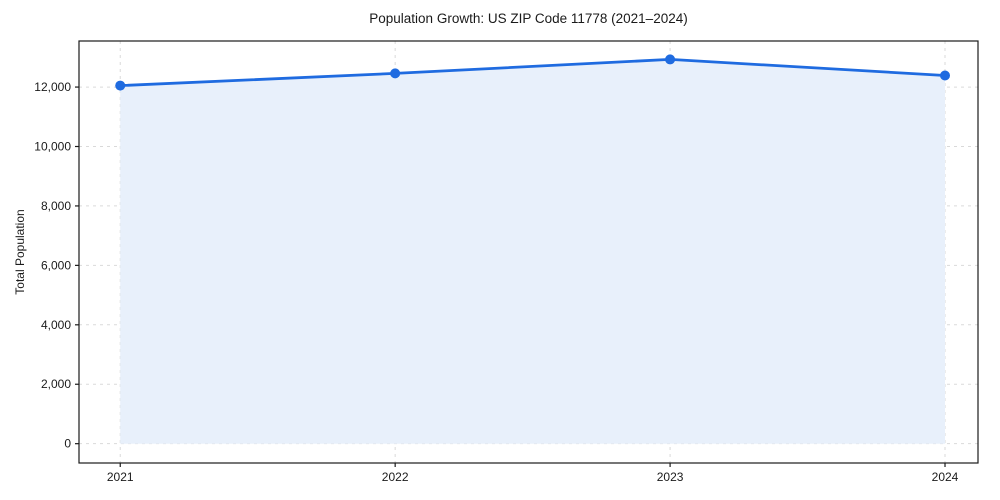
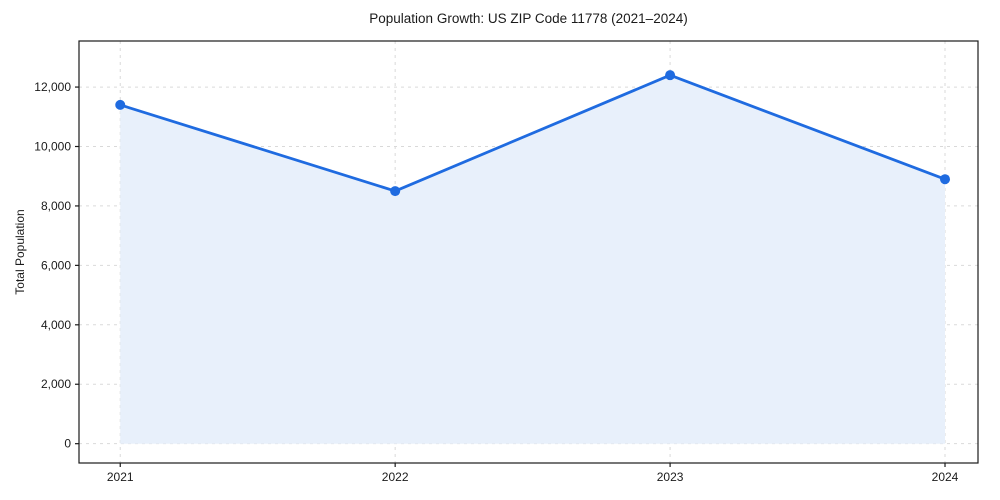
2021: 12000 -> 11400
2022: 12500 -> 8500
2023: 12900 -> 12400
2024: 12400 -> 8900
